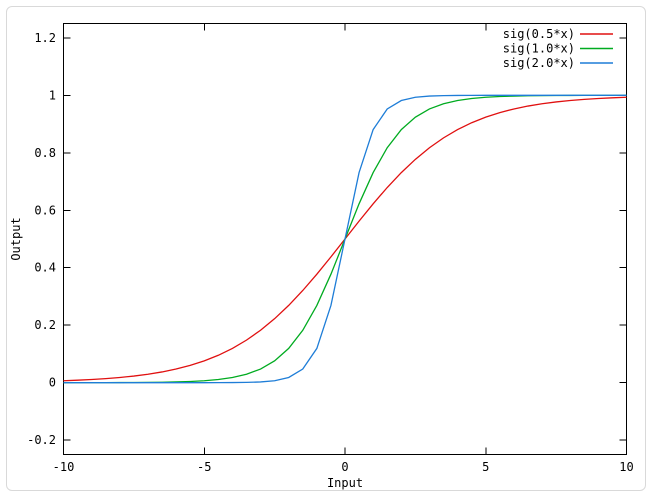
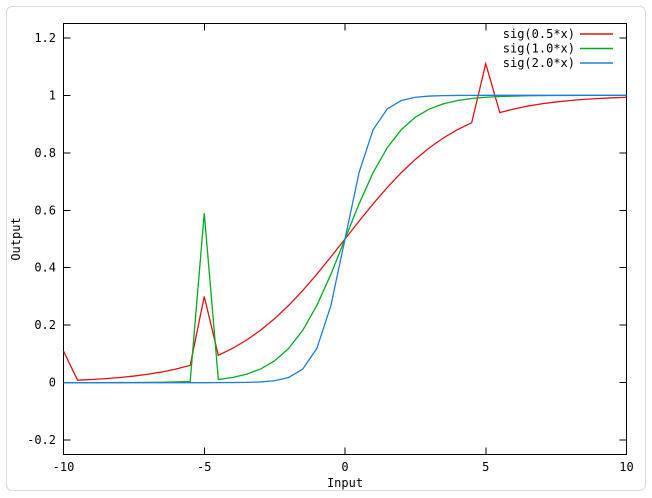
sig(0.5*x)/-10: 0.01 -> 0.11
sig(0.5*x)/-5: 0.08 -> 0.30
sig(1.0*x)/-5: 0.01 -> 0.59
sig(0.5*x)/5: 0.92 -> 1.11
